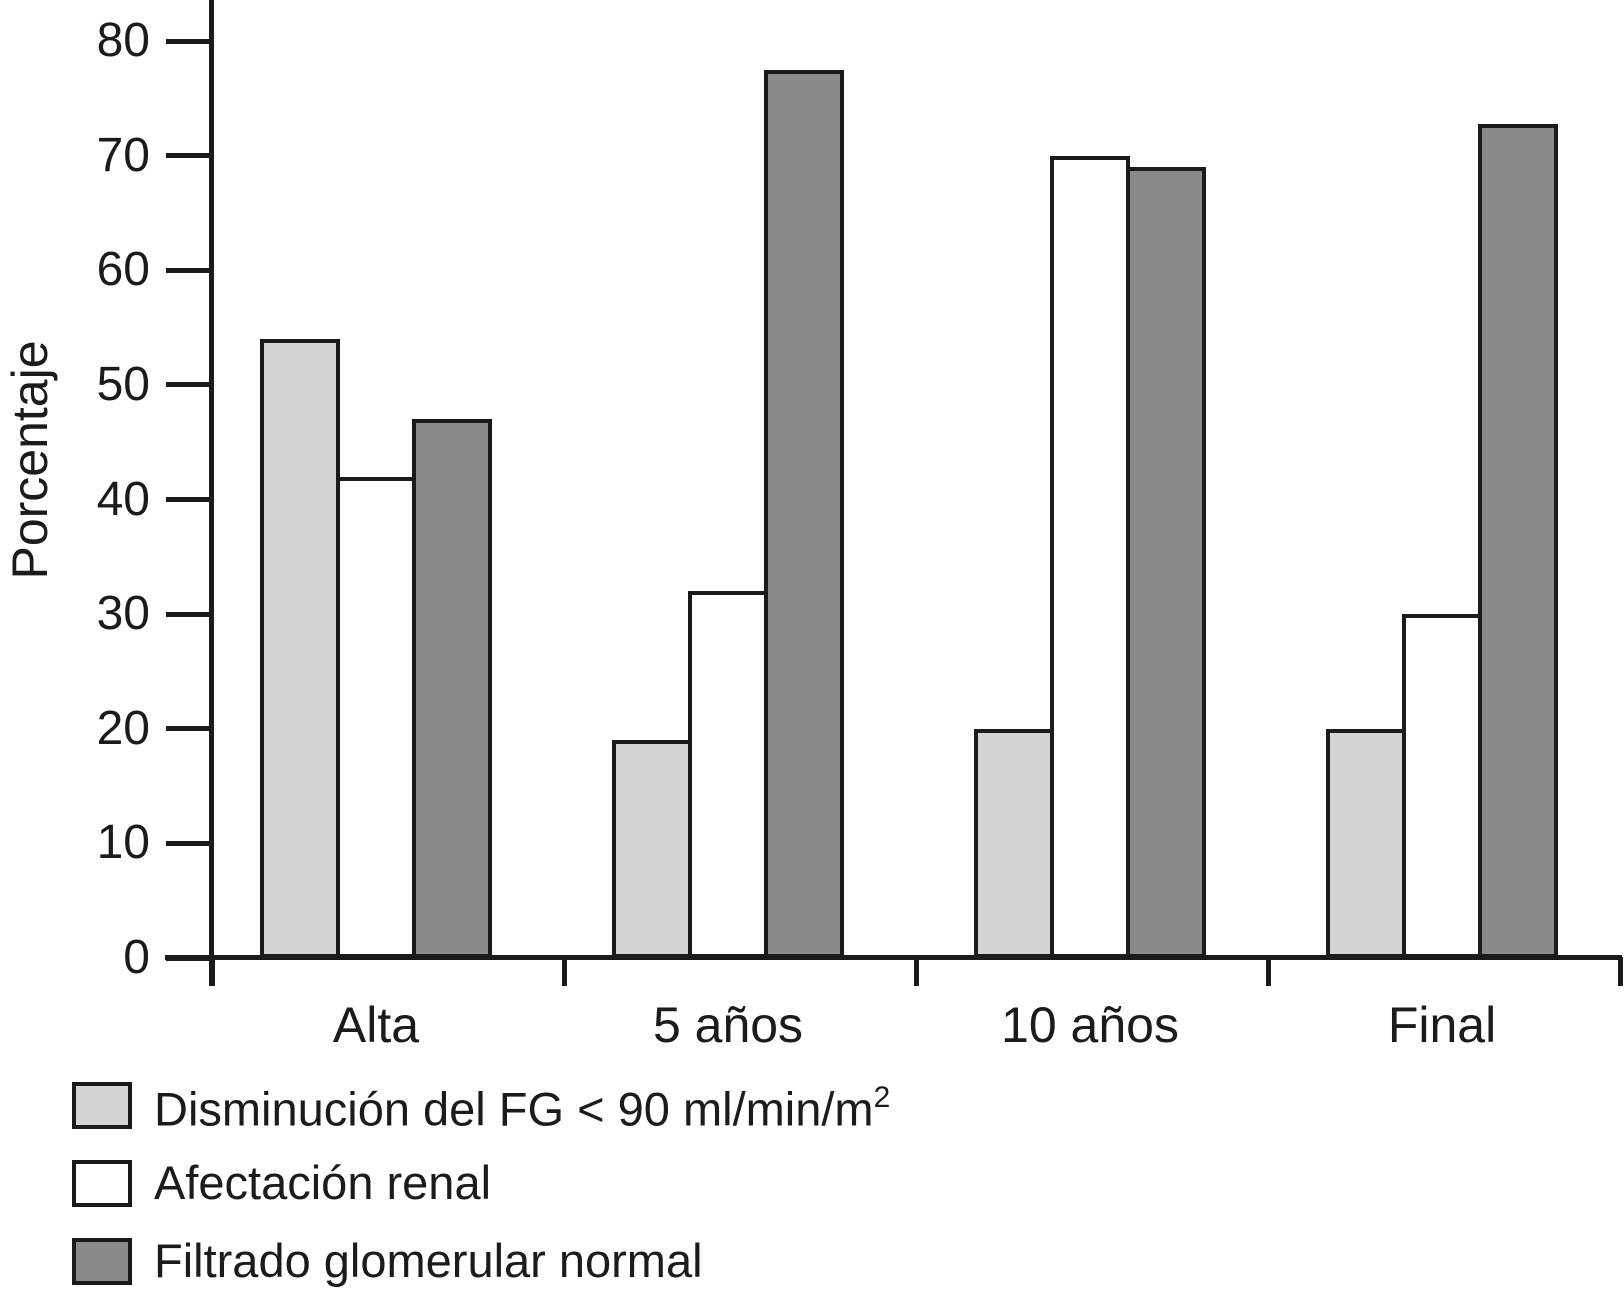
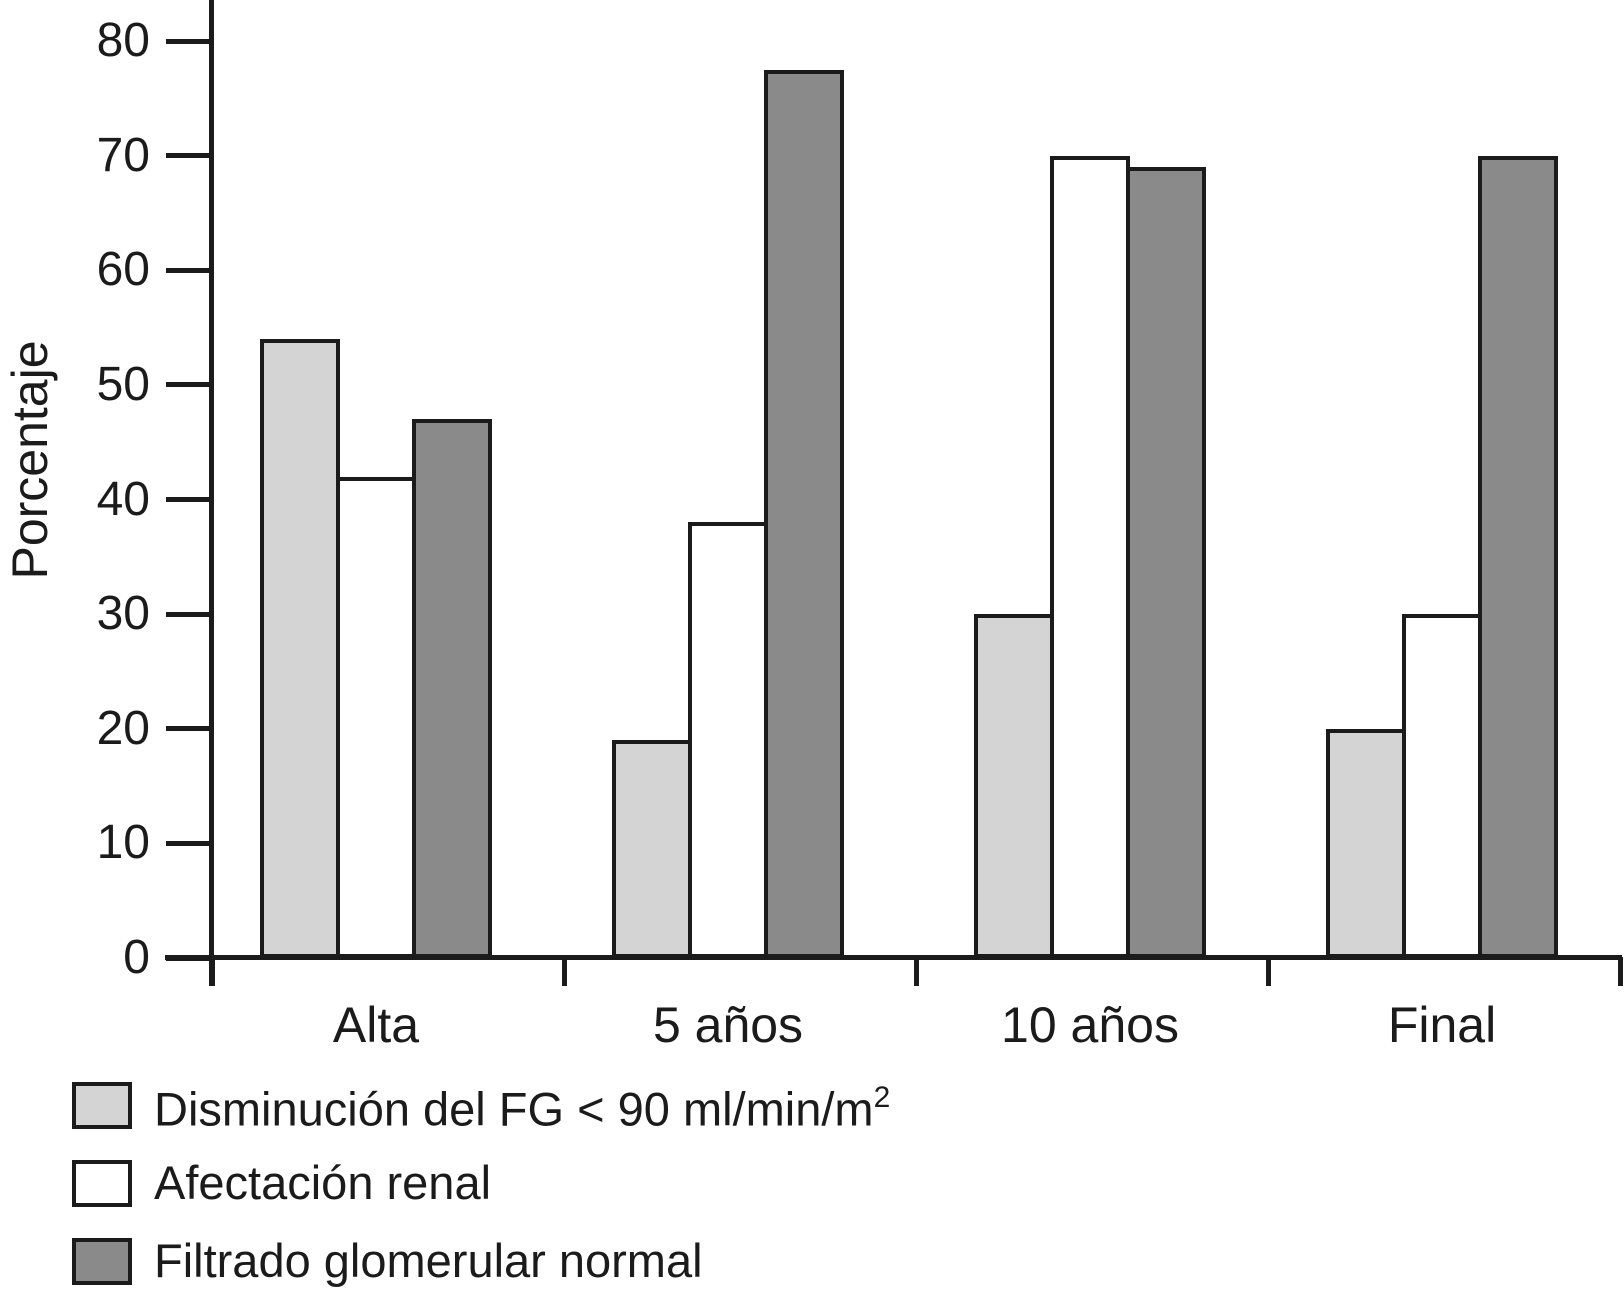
Afectación renal/5 años: 32 -> 38
Disminución del FG < 90 ml/min/m2/10 años: 20 -> 30
Filtrado glomerular normal/Final: 72.8 -> 70.0
